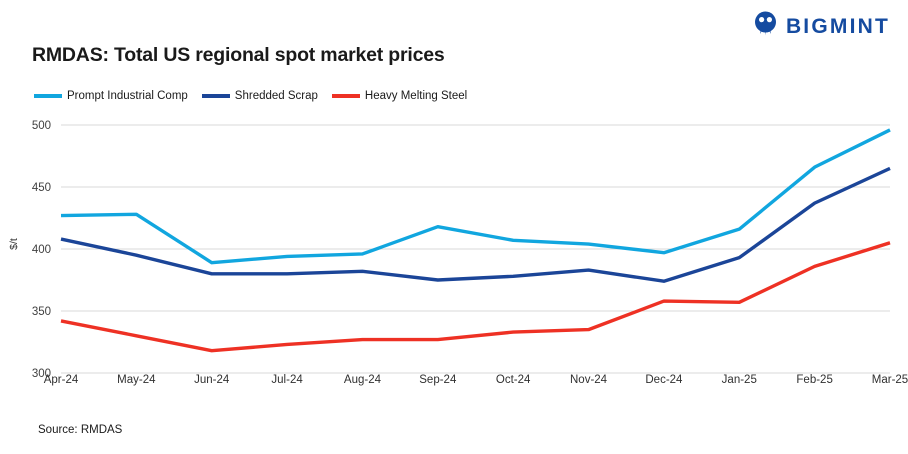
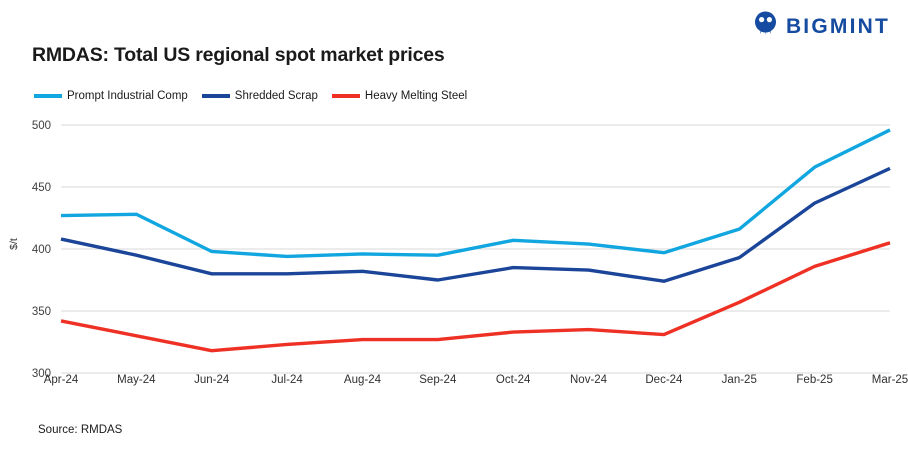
Prompt Industrial Comp/Jun-24: 389 -> 398
Prompt Industrial Comp/Sep-24: 418 -> 395
Shredded Scrap/Oct-24: 378 -> 385
Heavy Melting Steel/Dec-24: 358 -> 331
